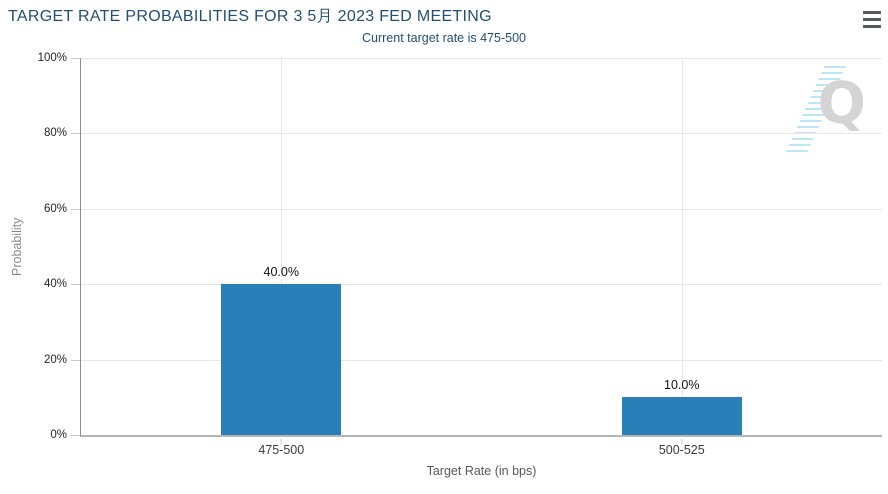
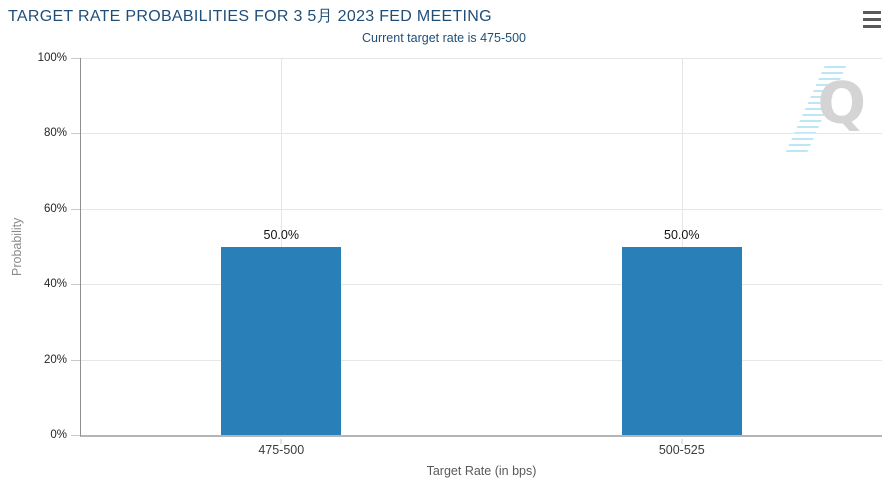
475-500: 40.0% -> 50.0%
500-525: 10.0% -> 50.0%
